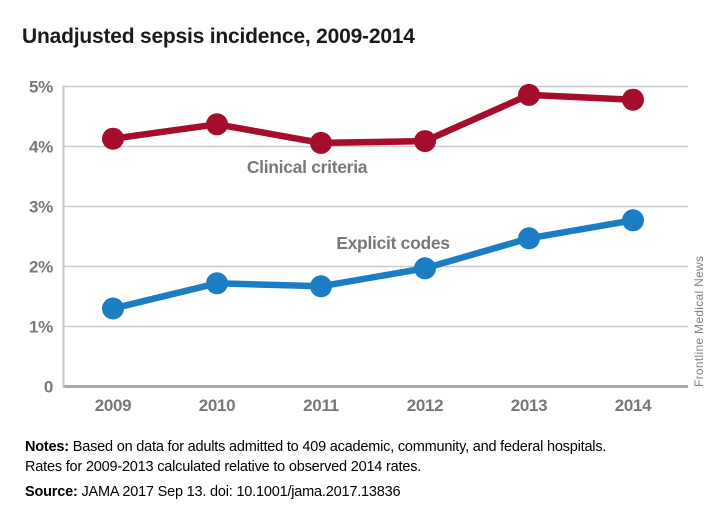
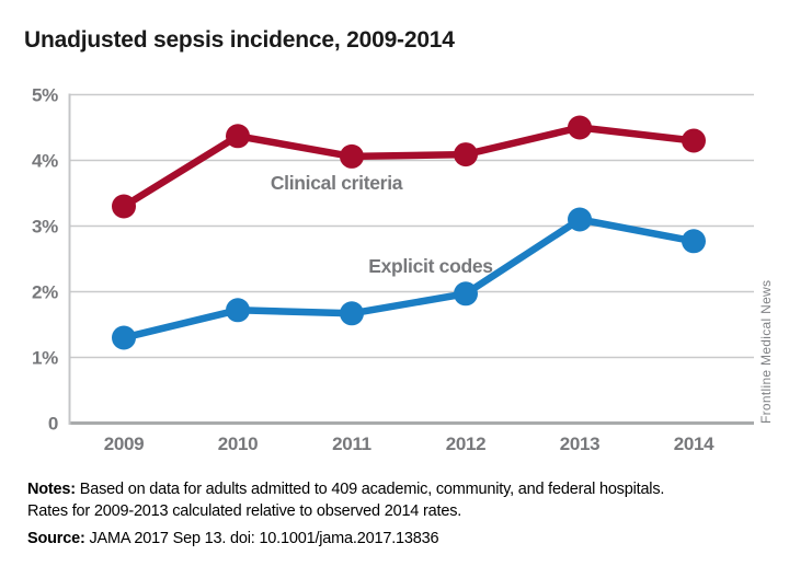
Clinical criteria/2009: 4.1% -> 3.3%
Clinical criteria/2013: 4.9% -> 4.5%
Explicit codes/2013: 2.5% -> 3.1%
Clinical criteria/2014: 4.8% -> 4.3%
